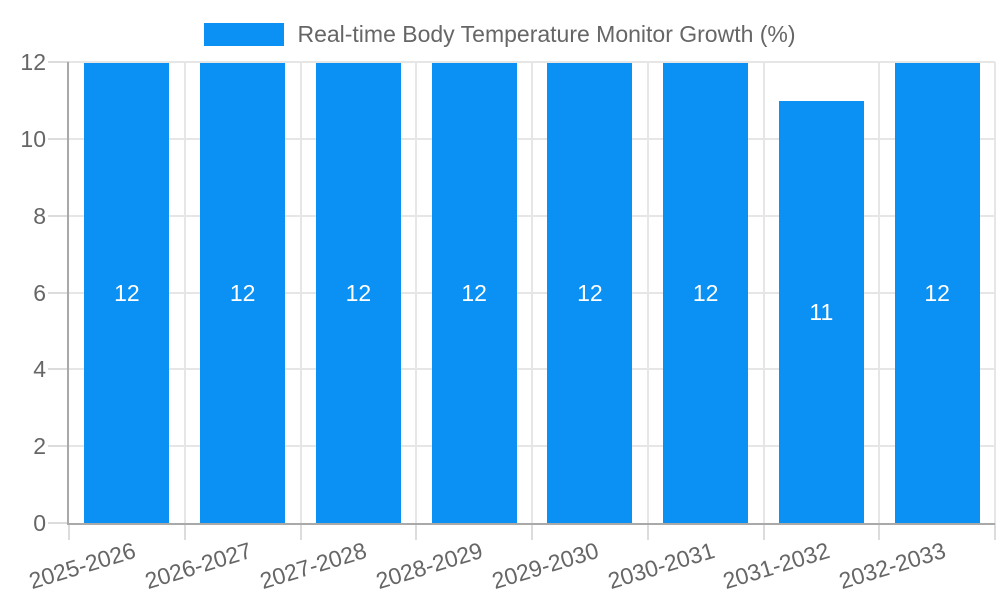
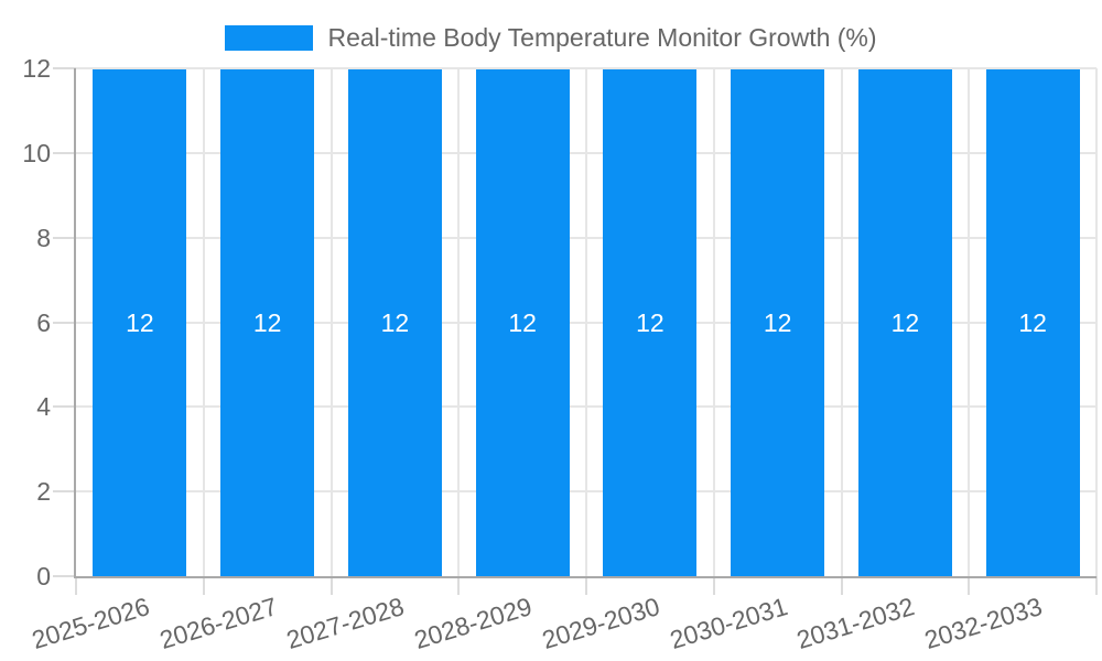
2031-2032: 11 -> 12
